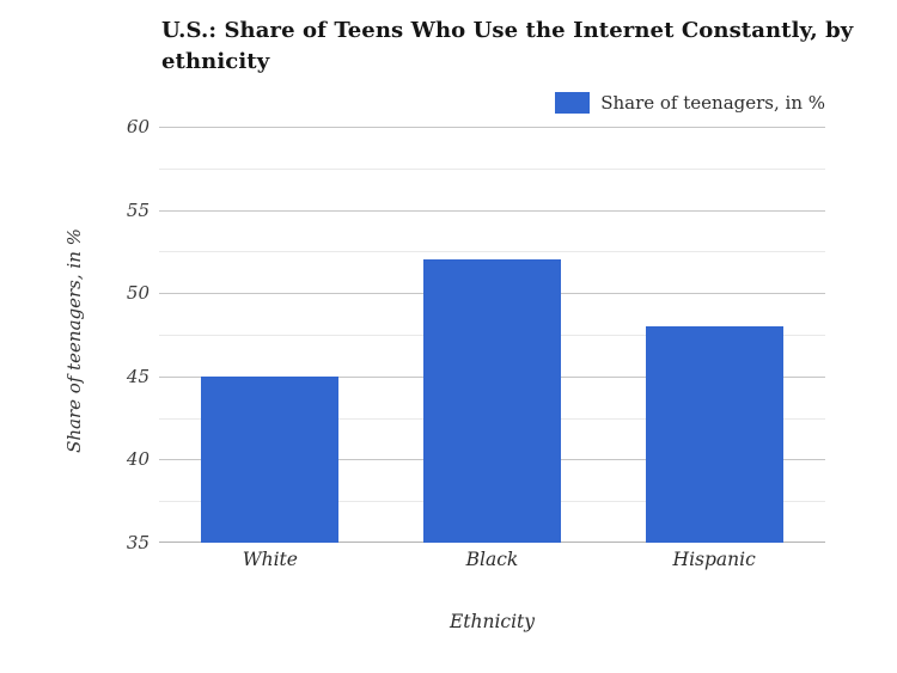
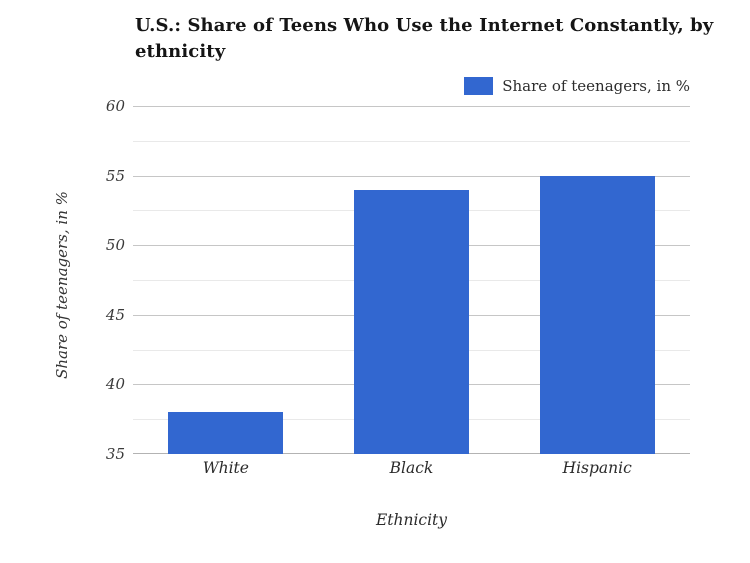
White: 45 -> 38
Black: 52 -> 54
Hispanic: 48 -> 55
